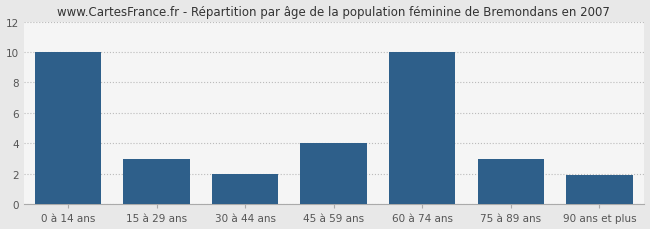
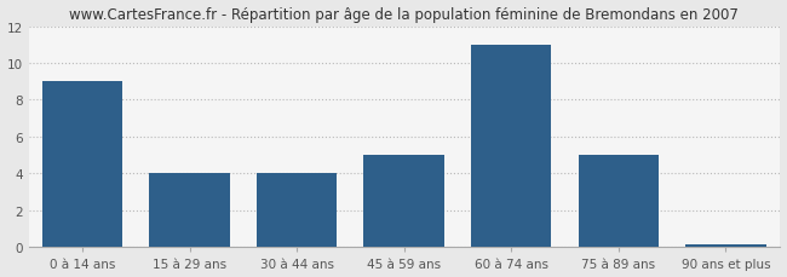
0 à 14 ans: 10.0 -> 9.0
15 à 29 ans: 3.0 -> 4.0
30 à 44 ans: 2.0 -> 4.0
45 à 59 ans: 4.0 -> 5.0
60 à 74 ans: 10.0 -> 11.0
75 à 89 ans: 3.0 -> 5.0
90 ans et plus: 1.9 -> 0.1
